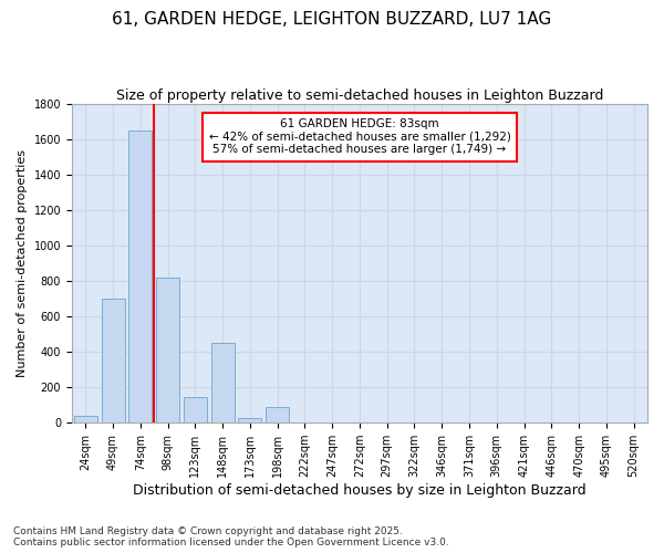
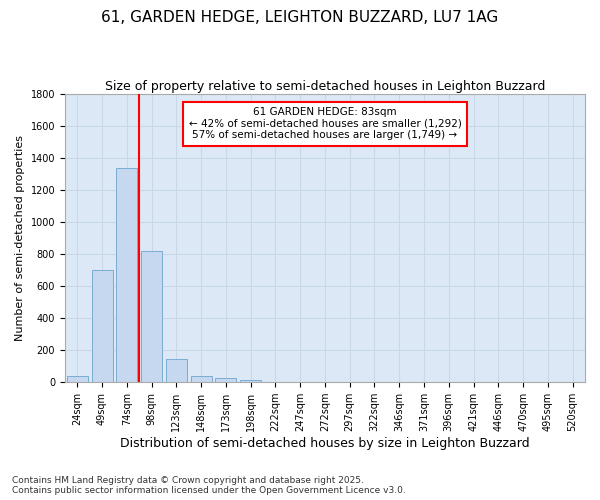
74sqm: 1650 -> 1340
148sqm: 450 -> 40
198sqm: 90 -> 20
